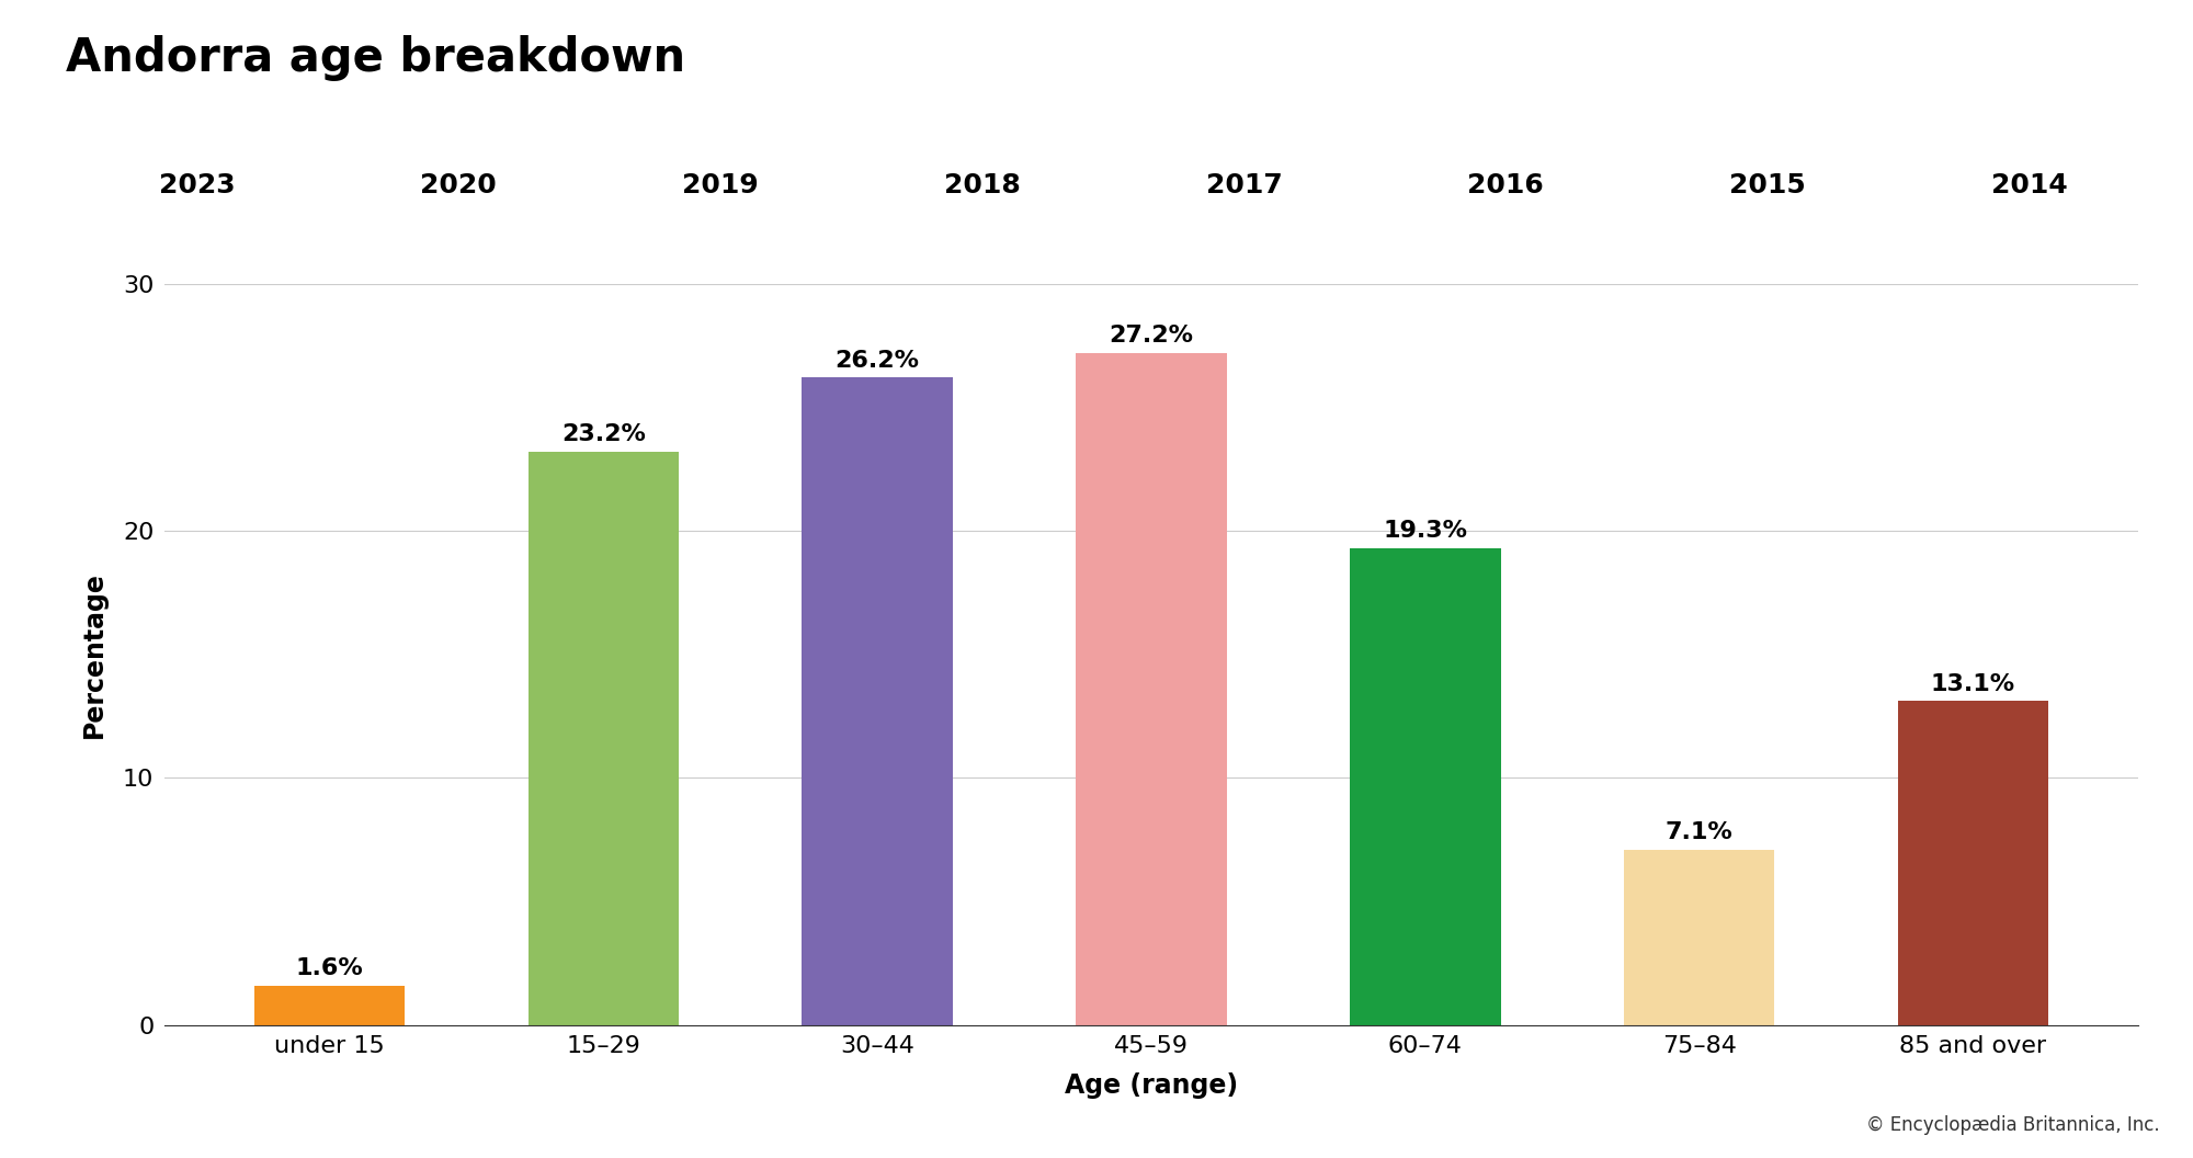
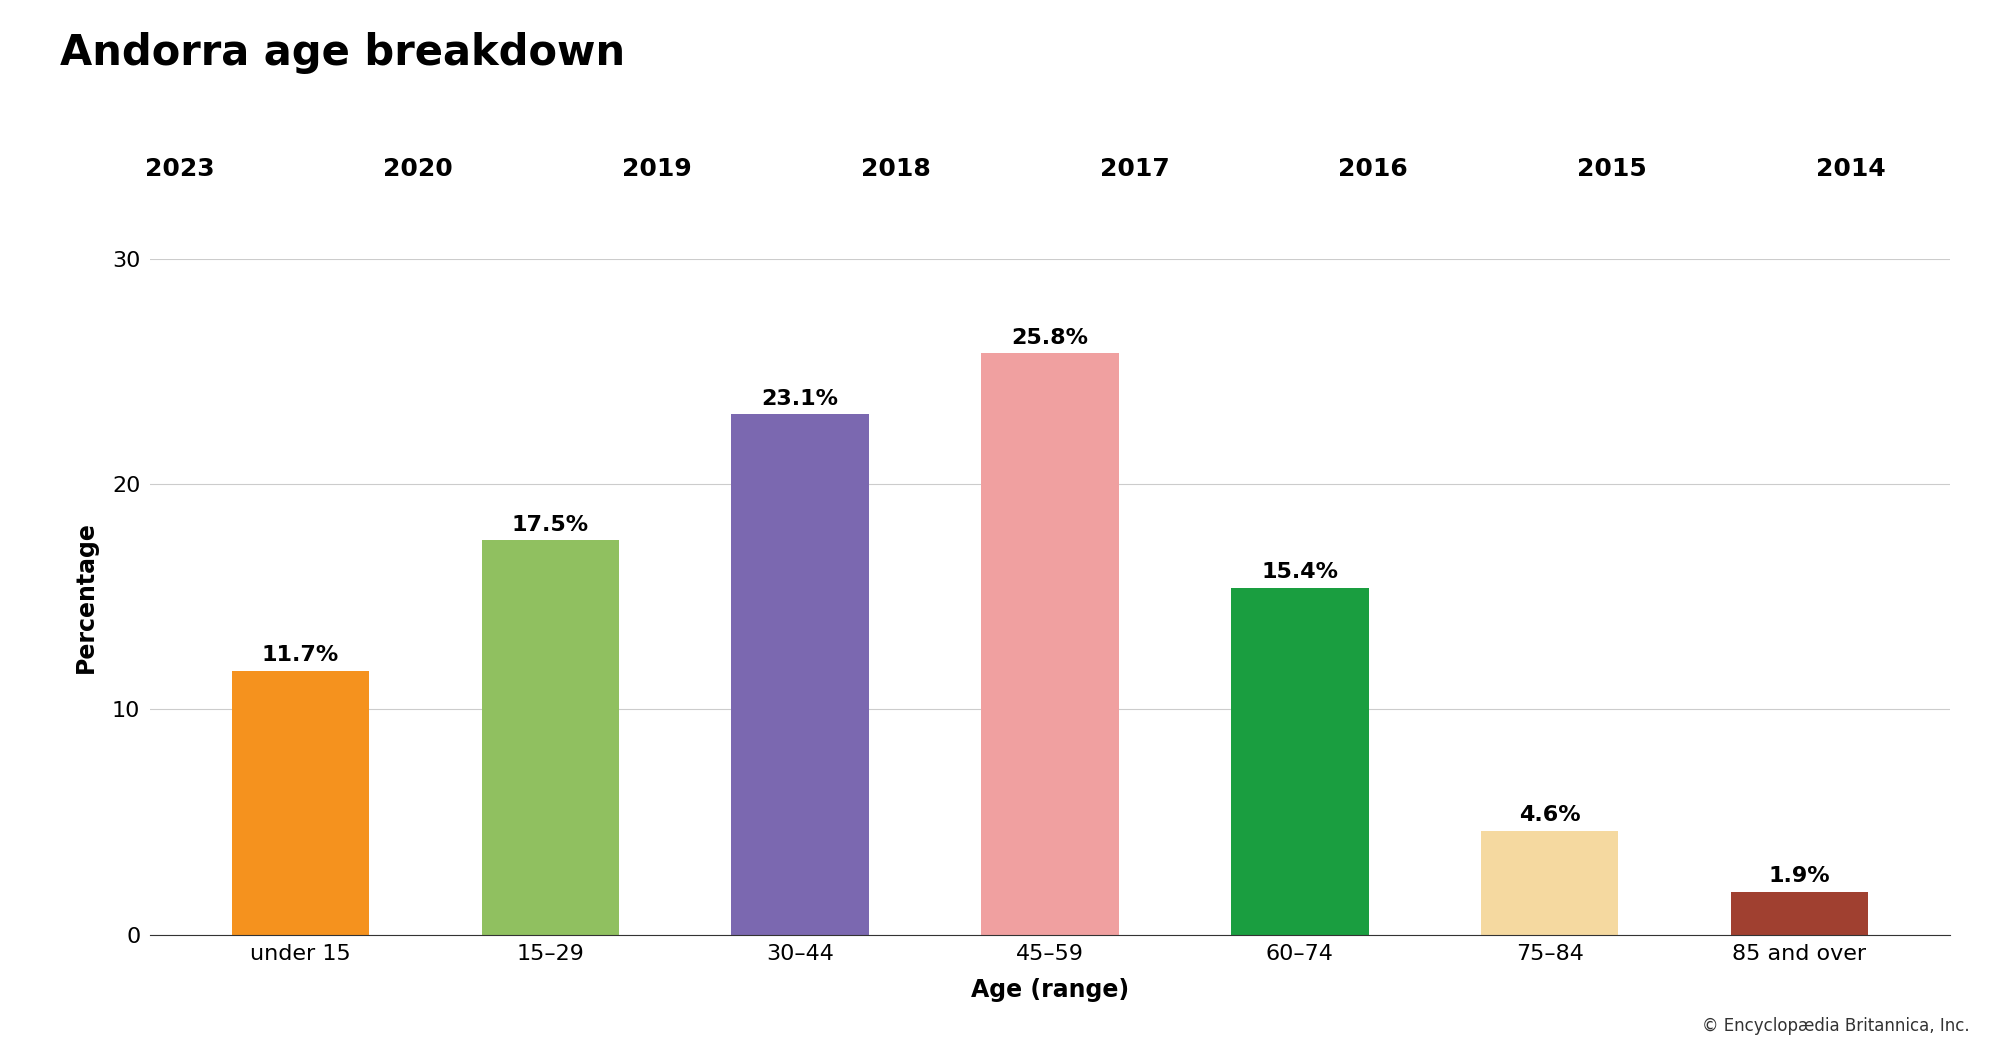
under 15: 1.6% -> 11.7%
15–29: 23.2% -> 17.5%
30–44: 26.2% -> 23.1%
45–59: 27.2% -> 25.8%
60–74: 19.3% -> 15.4%
75–84: 7.1% -> 4.6%
85 and over: 13.1% -> 1.9%
